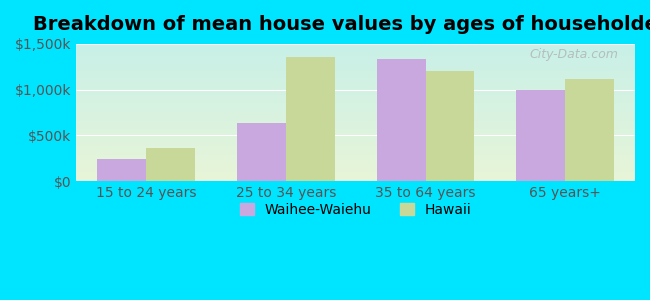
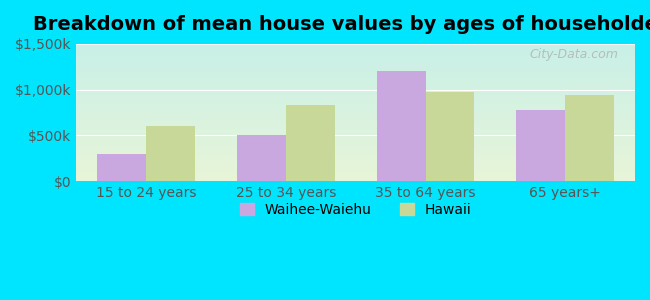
Waihee-Waiehu/15 to 24 years: $240k -> $300k
Hawaii/15 to 24 years: $360k -> $600k
Waihee-Waiehu/25 to 34 years: $640k -> $500k
Hawaii/25 to 34 years: $1,360k -> $830k
Waihee-Waiehu/35 to 64 years: $1,340k -> $1,200k
Hawaii/35 to 64 years: $1,200k -> $980k
Waihee-Waiehu/65 years+: $1,000k -> $780k
Hawaii/65 years+: $1,120k -> $940k
